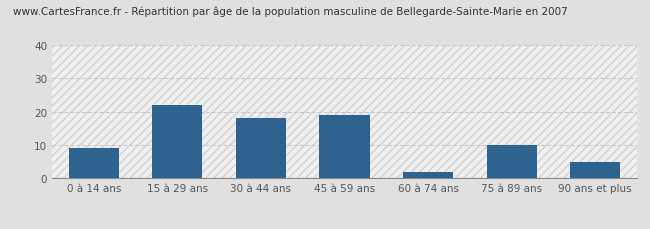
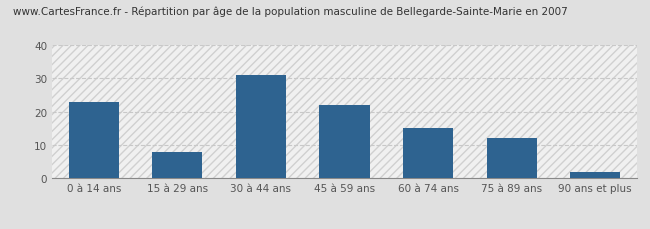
0 à 14 ans: 9 -> 23
15 à 29 ans: 22 -> 8
30 à 44 ans: 18 -> 31
45 à 59 ans: 19 -> 22
60 à 74 ans: 2 -> 15
75 à 89 ans: 10 -> 12
90 ans et plus: 5 -> 2
